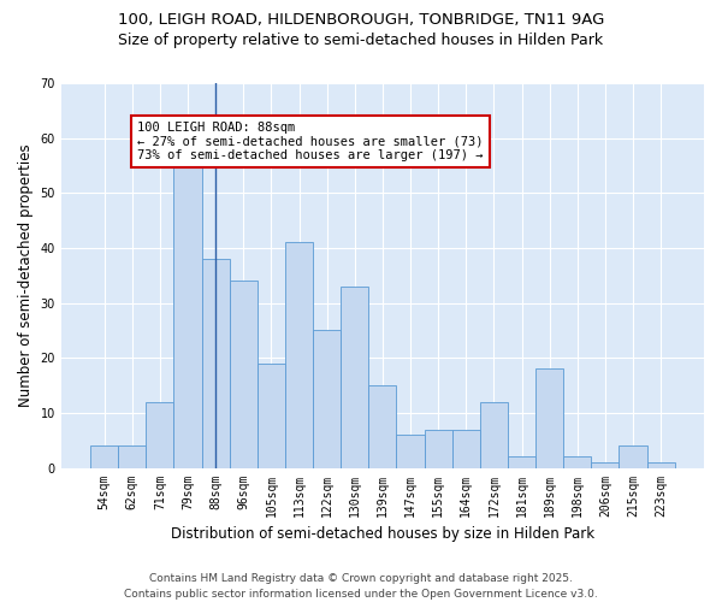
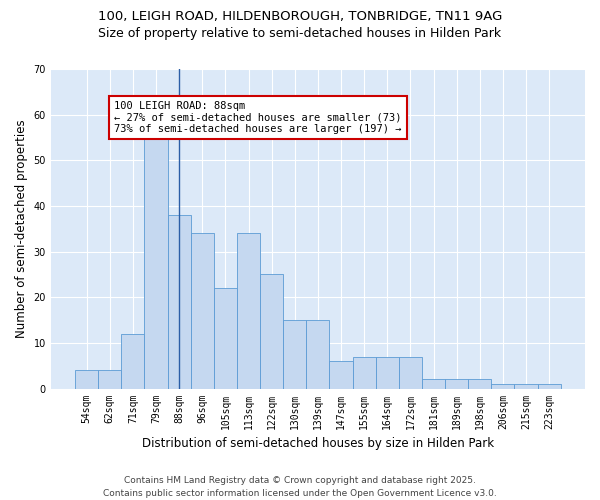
105sqm: 19 -> 22
113sqm: 41 -> 34
130sqm: 33 -> 15
172sqm: 12 -> 7
189sqm: 18 -> 2
215sqm: 4 -> 1
